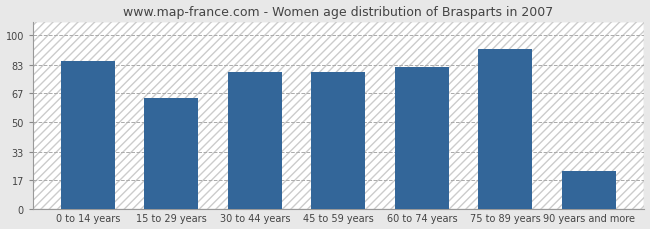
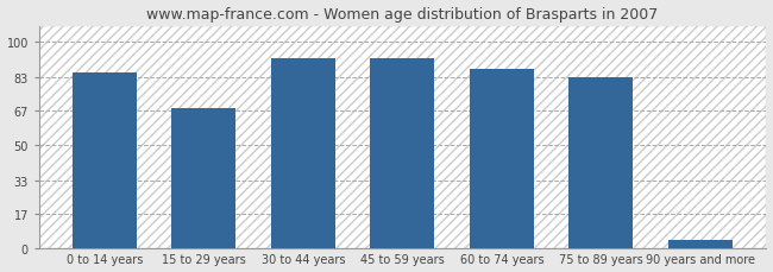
15 to 29 years: 64 -> 68
30 to 44 years: 79 -> 92
45 to 59 years: 79 -> 92
60 to 74 years: 82 -> 87
75 to 89 years: 92 -> 83
90 years and more: 22 -> 4
